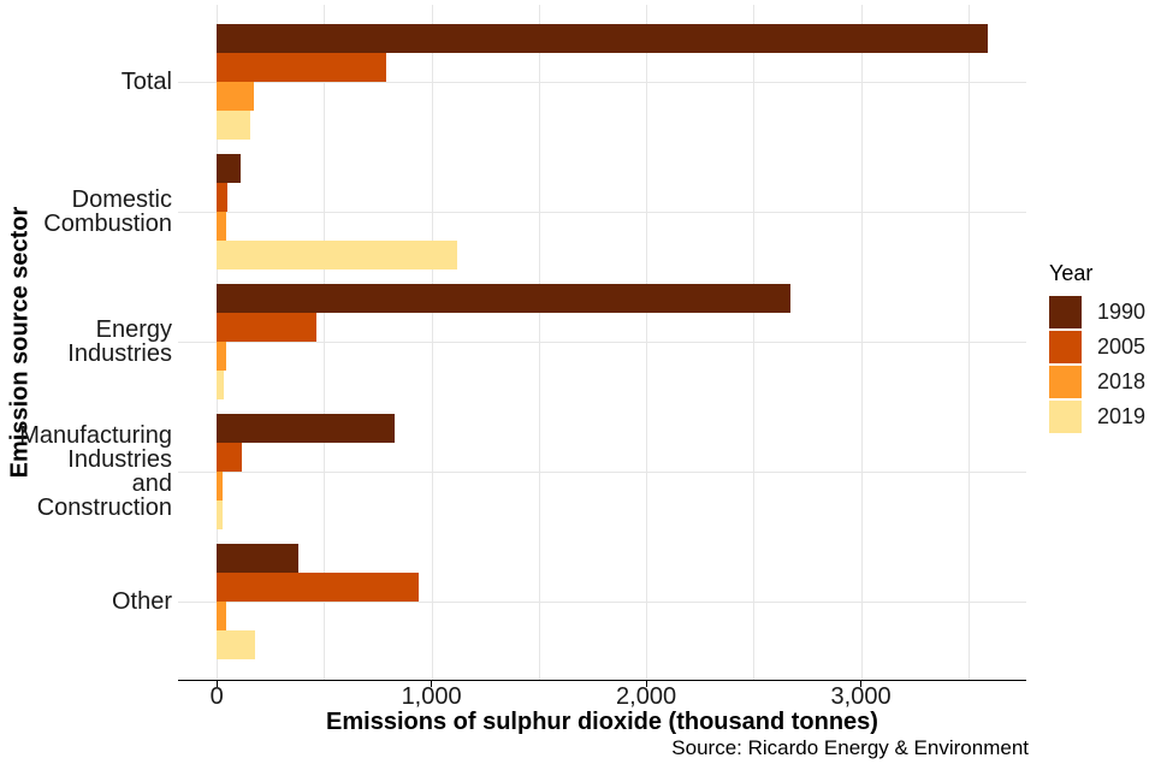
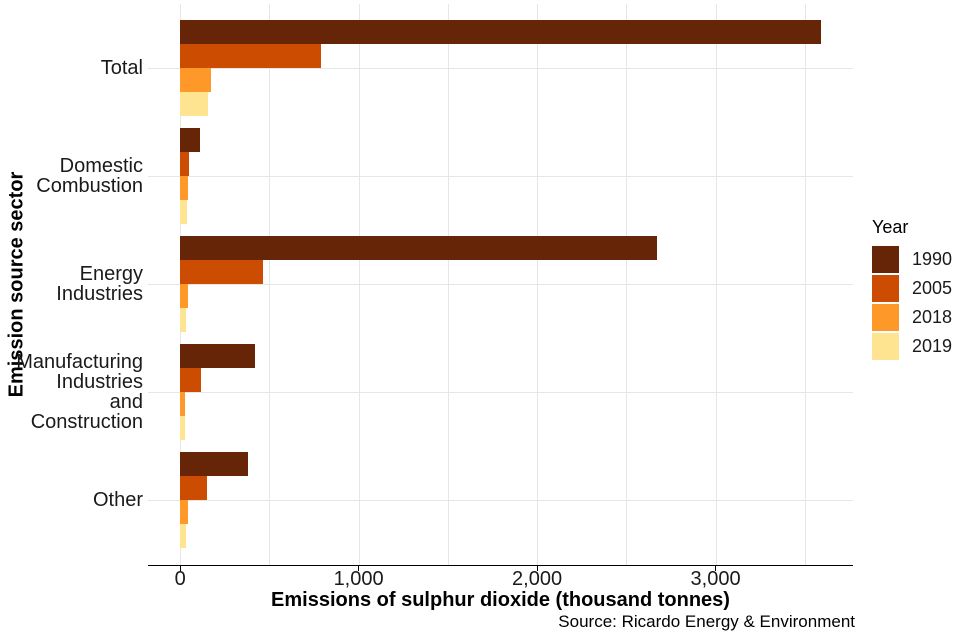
2019/Domestic Combustion: 1120 -> 40
1990/Manufacturing Industries and Construction: 830 -> 420
2005/Other: 940 -> 150
2019/Other: 180 -> 30
